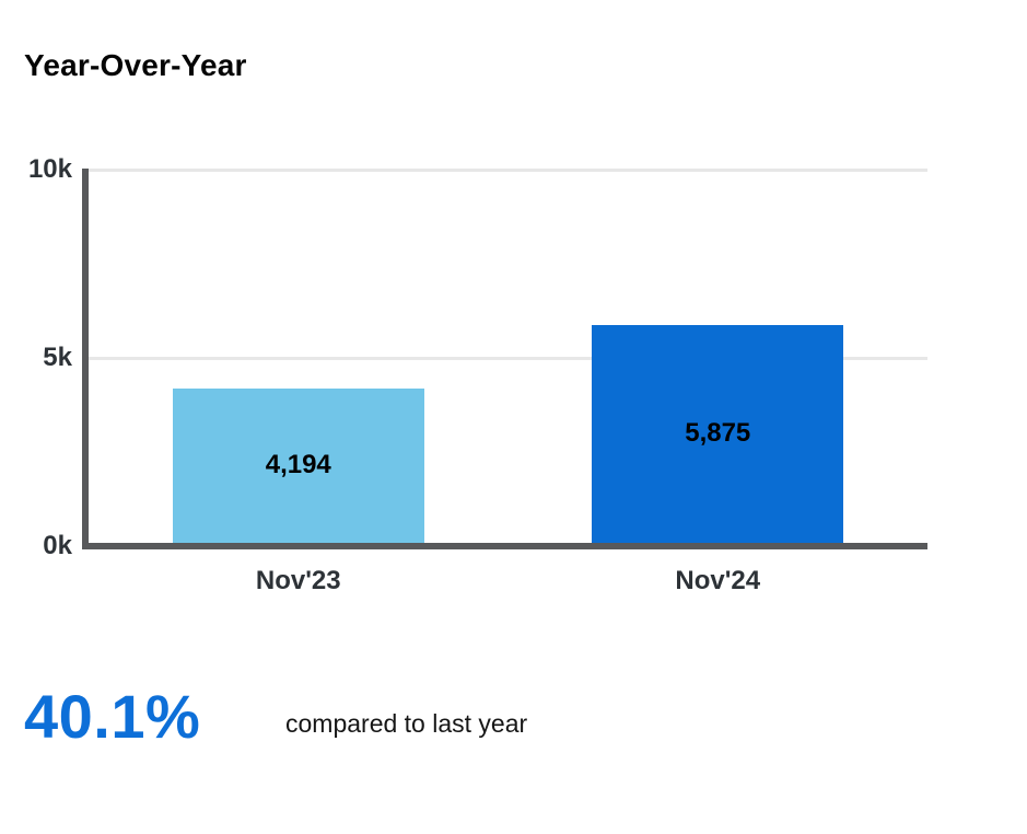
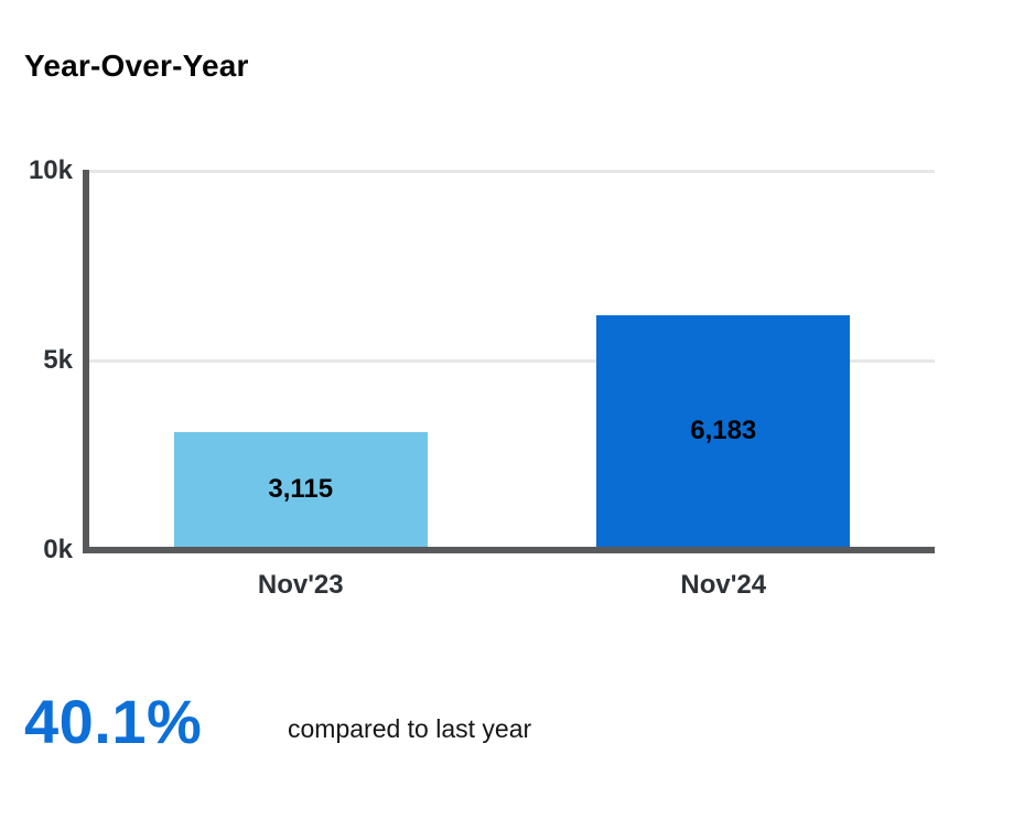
Nov'23: 4,194 -> 3,115
Nov'24: 5,875 -> 6,183
